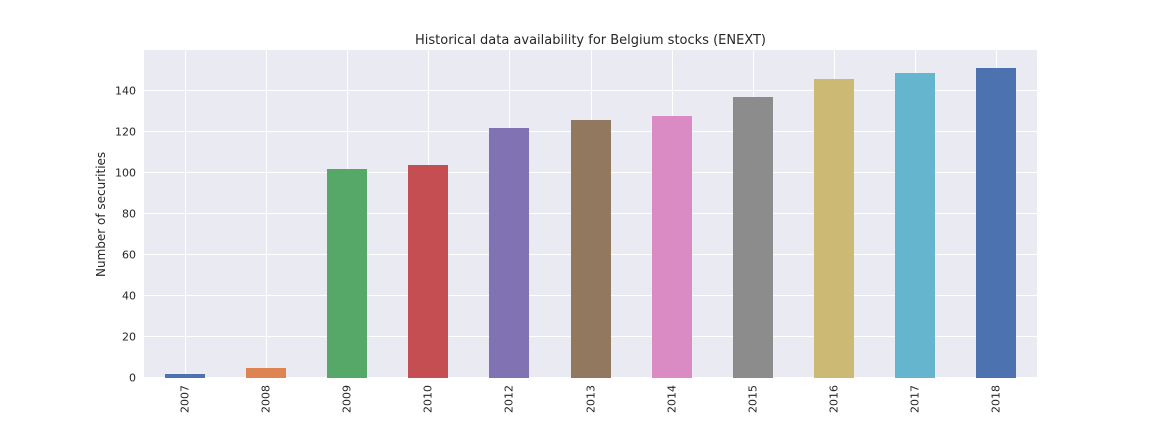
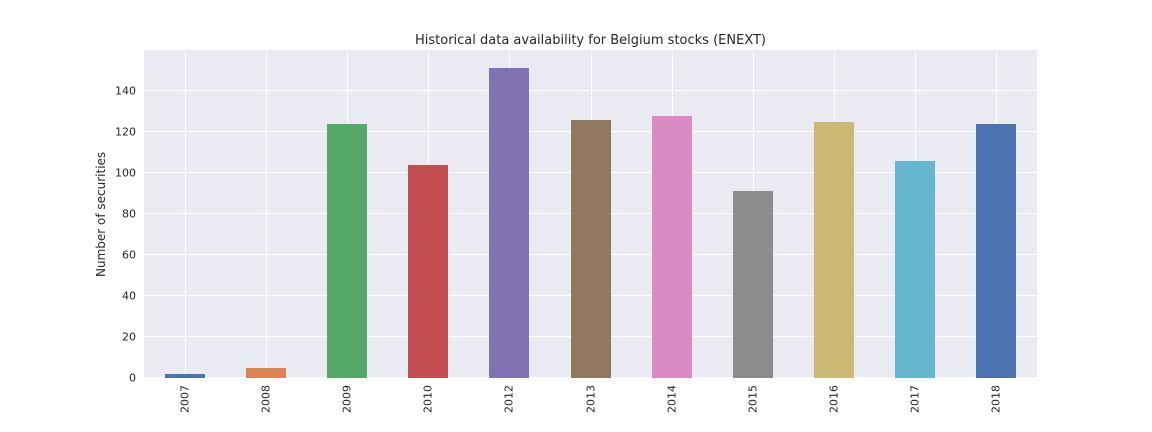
2009: 102 -> 124
2012: 122 -> 151
2015: 137 -> 91
2016: 146 -> 125
2017: 149 -> 106
2018: 151 -> 124
